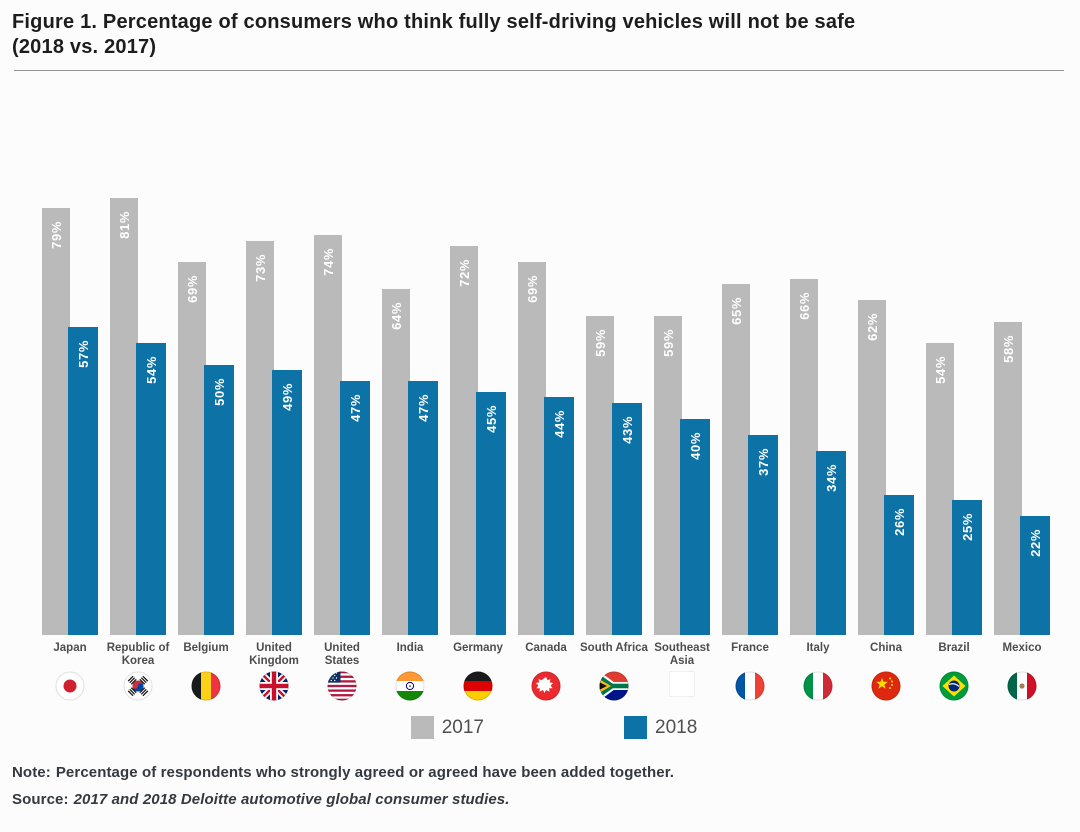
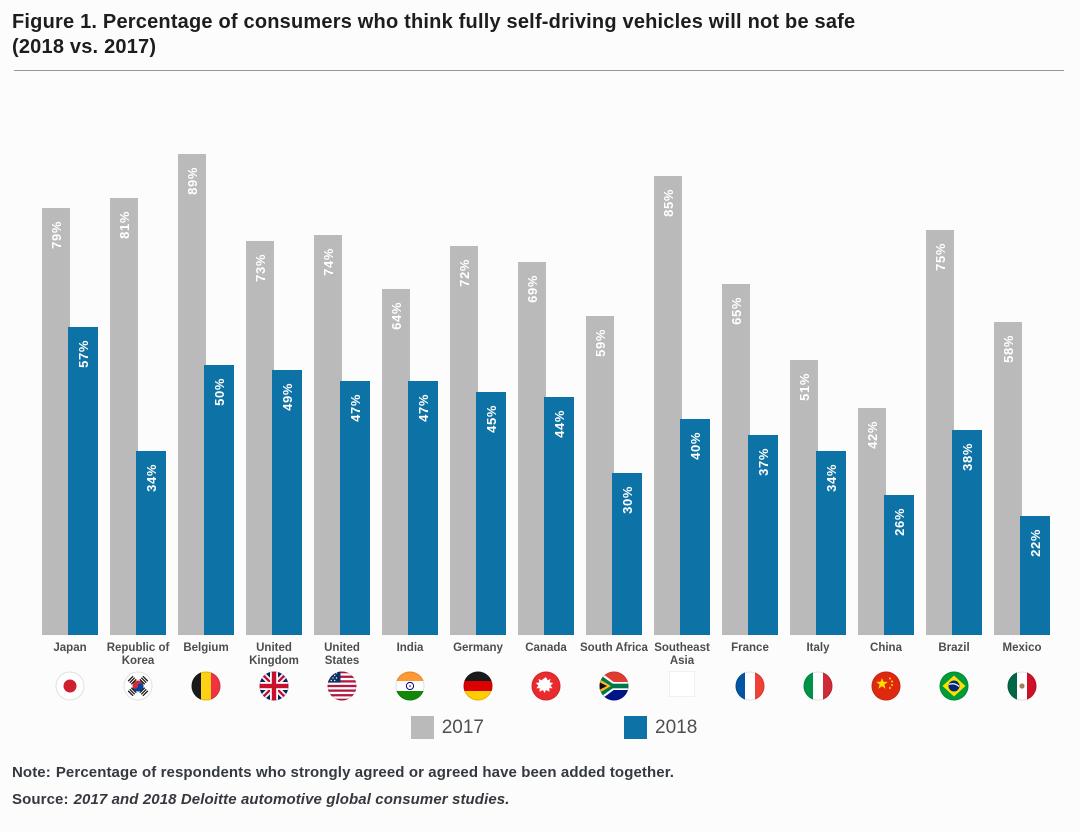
2018/Republic of Korea: 54% -> 34%
2017/Belgium: 69% -> 89%
2018/South Africa: 43% -> 30%
2017/Southeast Asia: 59% -> 85%
2017/Italy: 66% -> 51%
2017/China: 62% -> 42%
2017/Brazil: 54% -> 75%
2018/Brazil: 25% -> 38%
